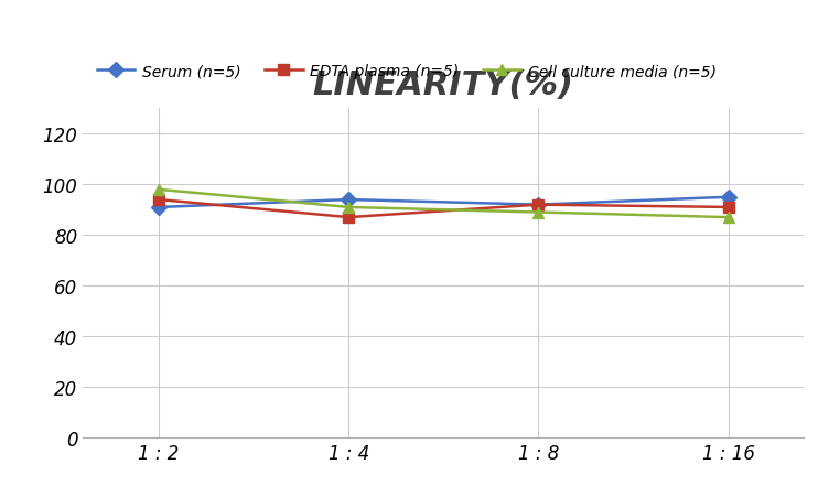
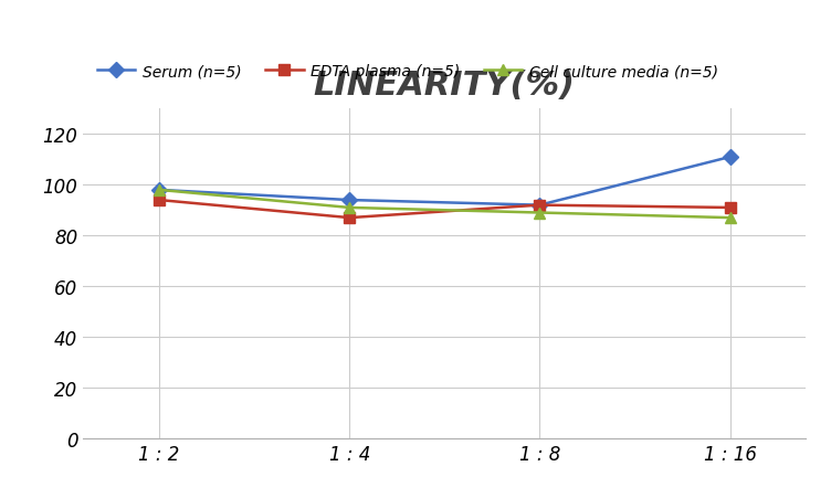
Serum (n=5)/1 : 2: 91 -> 98
Serum (n=5)/1 : 16: 95 -> 111
